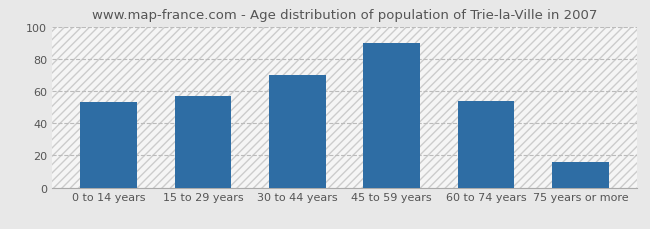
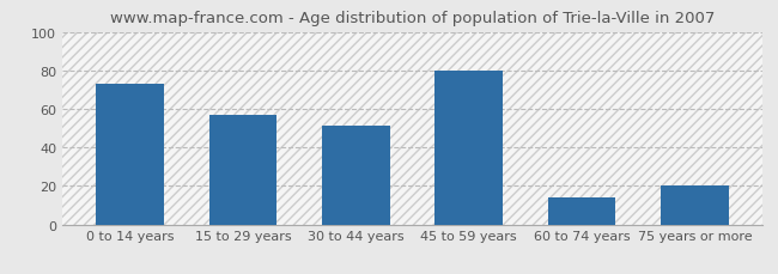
0 to 14 years: 53 -> 73
30 to 44 years: 70 -> 51
45 to 59 years: 90 -> 80
60 to 74 years: 54 -> 14
75 years or more: 16 -> 20
